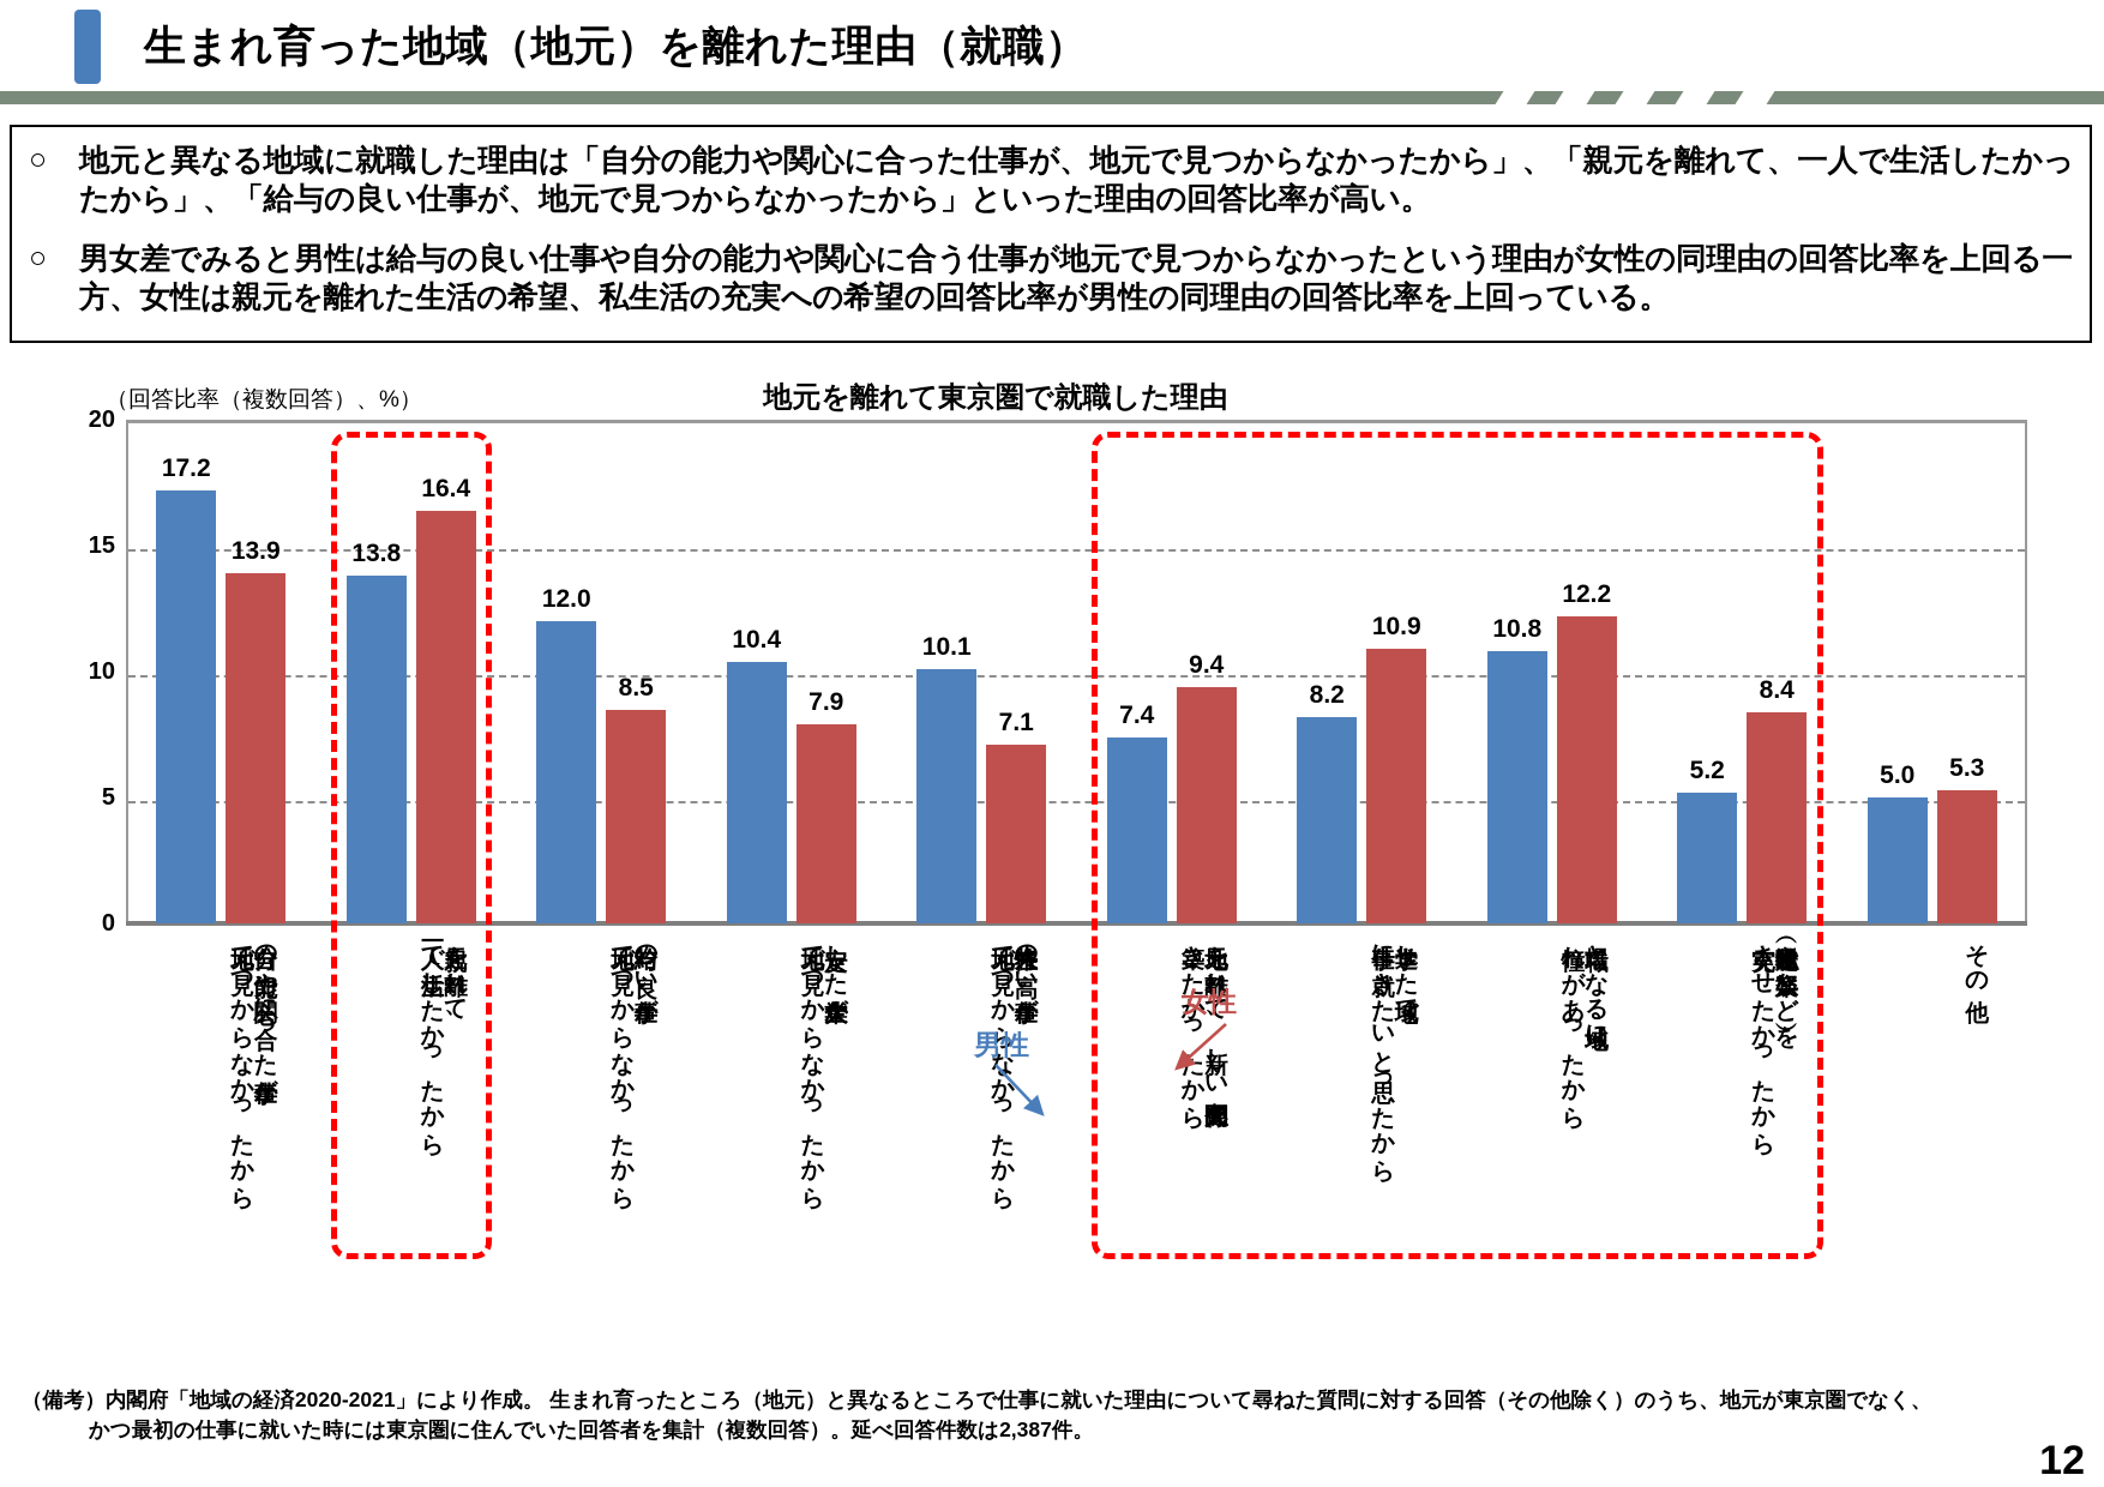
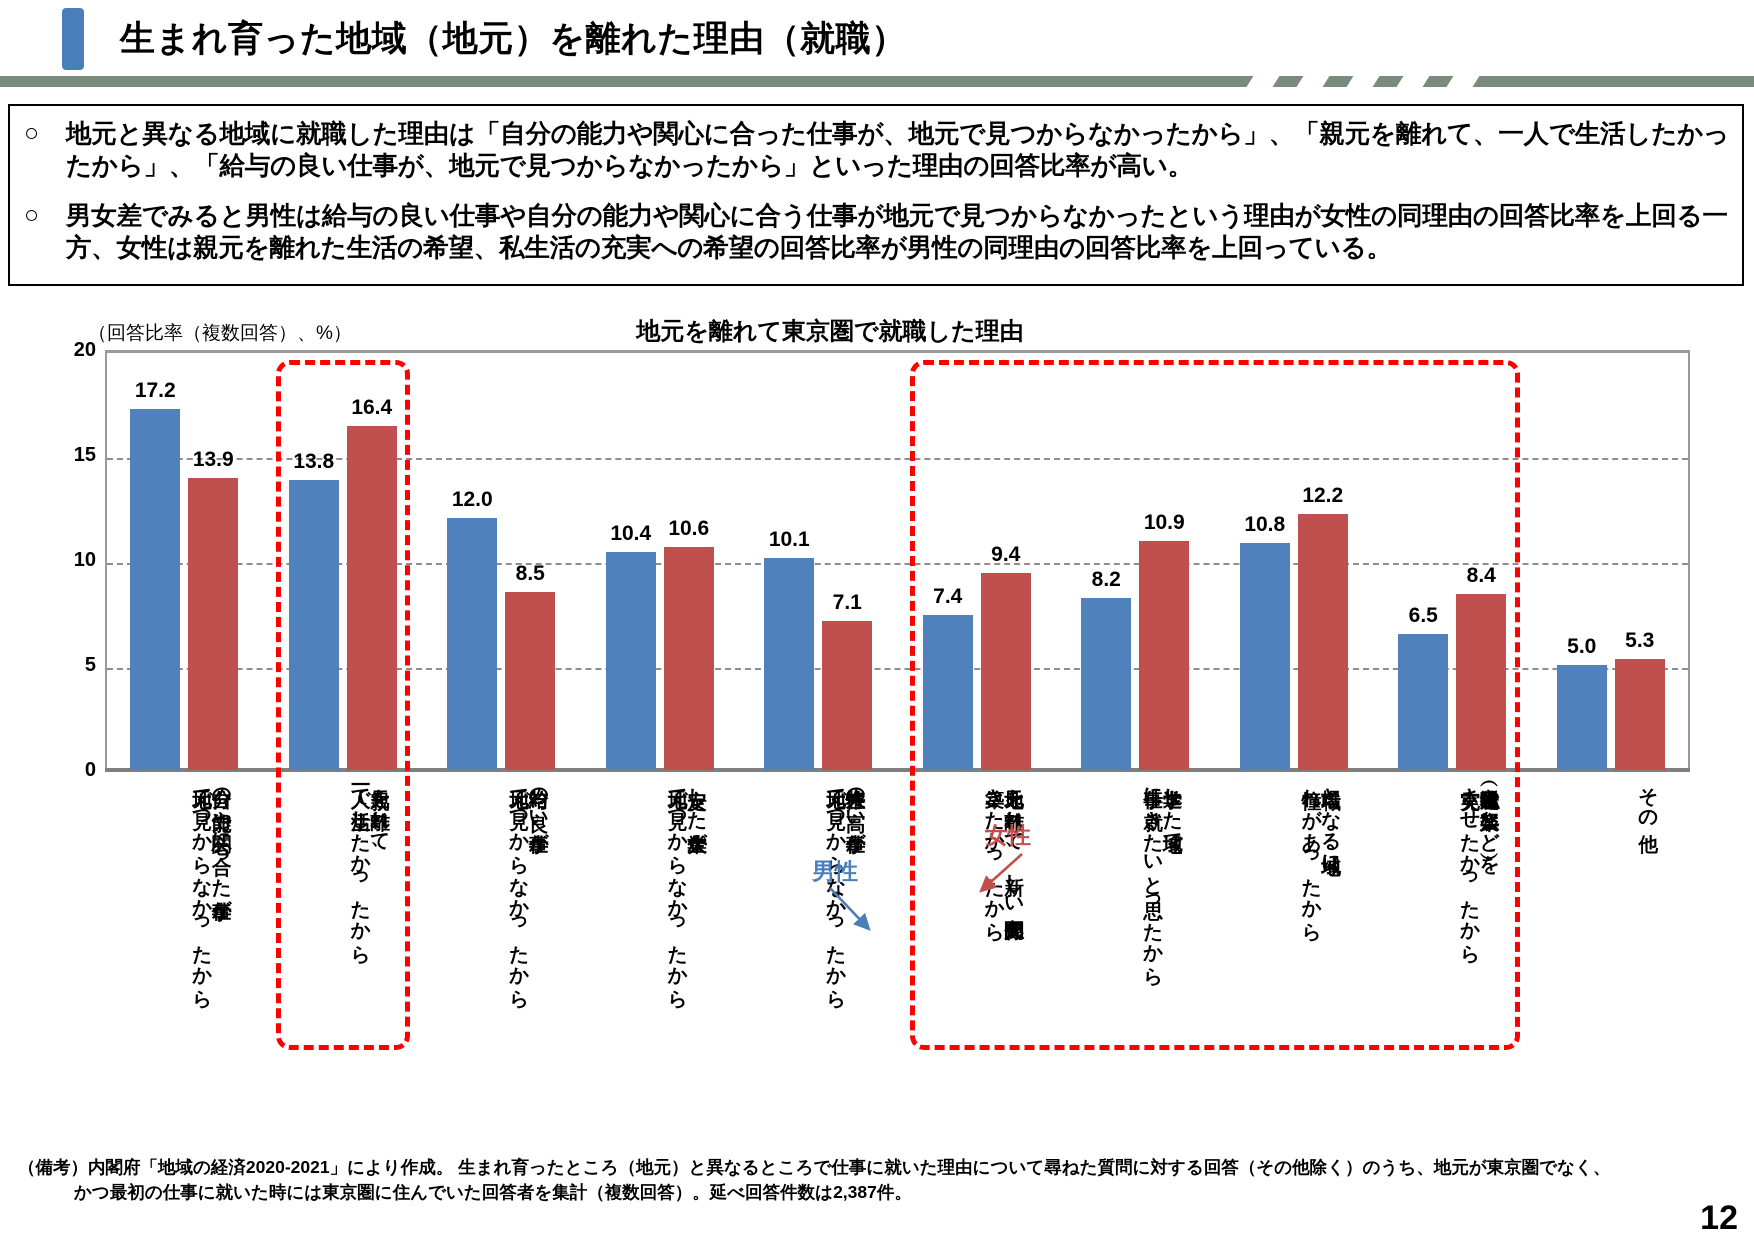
女性/安定した大企業が、地元で見つからなかったから: 7.9 -> 10.6
男性/私生活（趣味や娯楽など）を充実させたかったから: 5.2 -> 6.5
